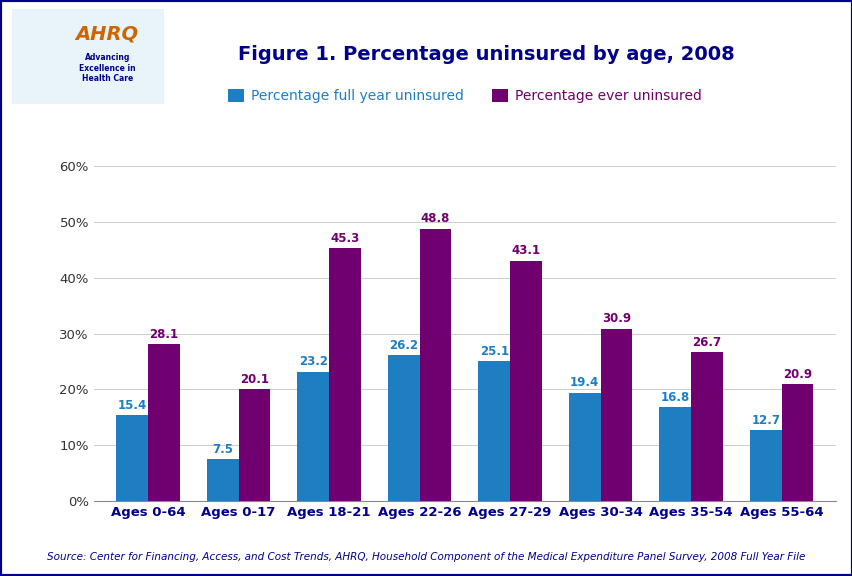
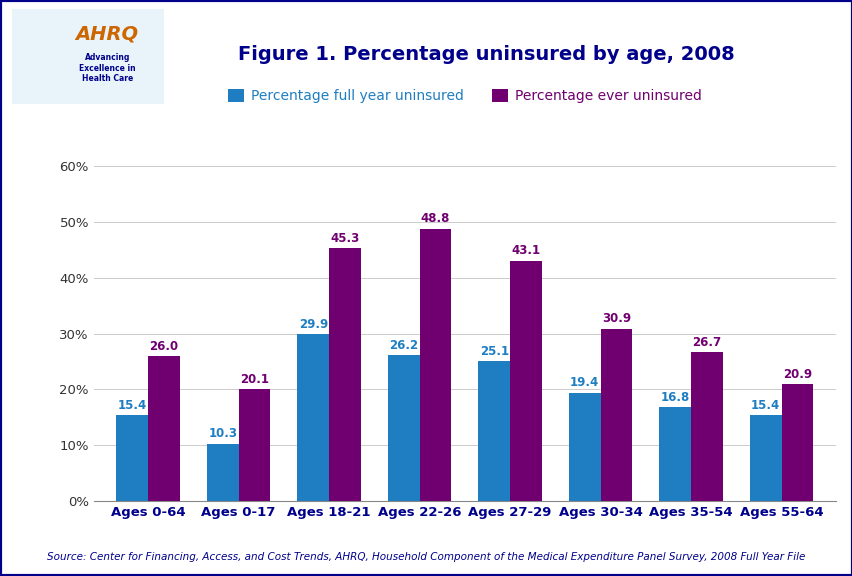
Percentage ever uninsured/Ages 0-64: 28.1 -> 26.0
Percentage full year uninsured/Ages 0-17: 7.5 -> 10.3
Percentage full year uninsured/Ages 18-21: 23.2 -> 29.9
Percentage full year uninsured/Ages 55-64: 12.7 -> 15.4
